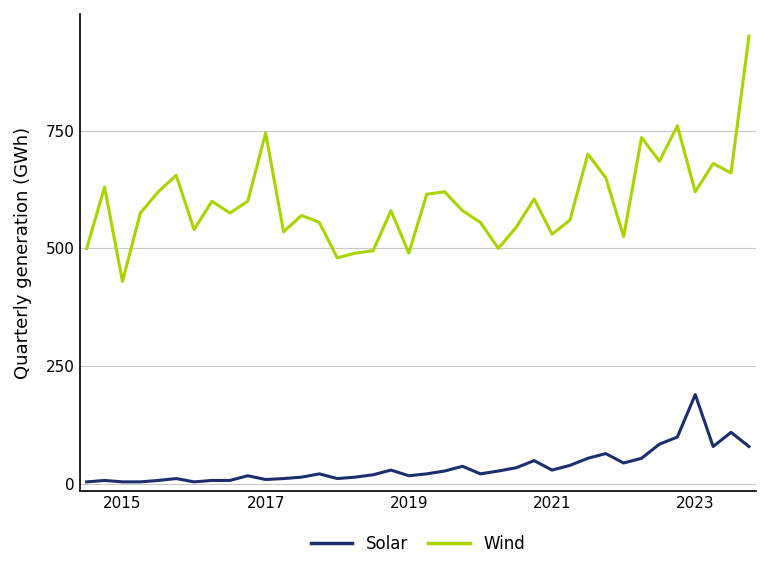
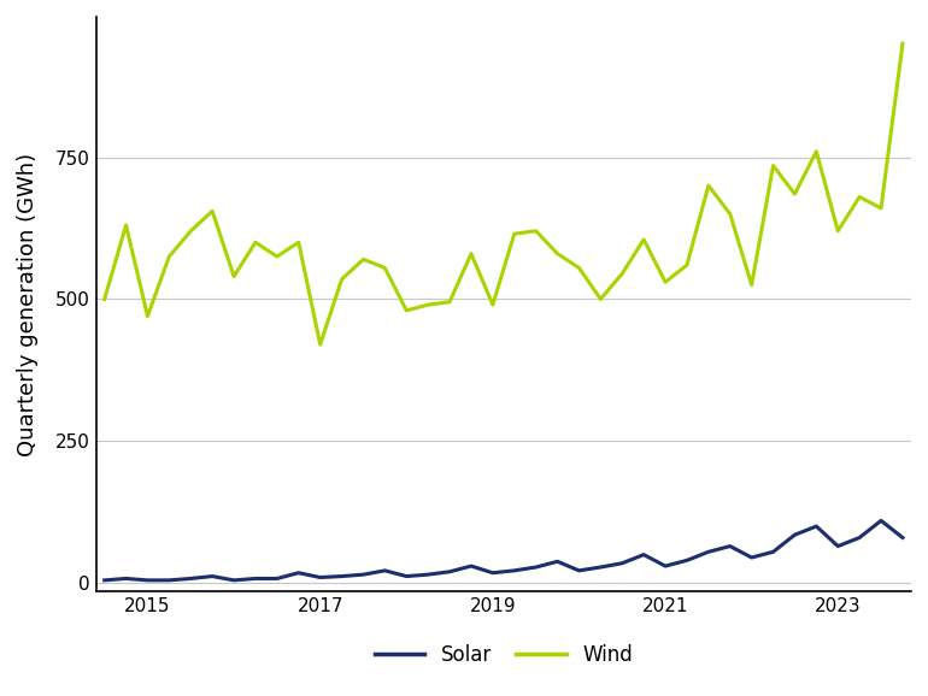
Wind/2015: 430 -> 470
Wind/2017: 745 -> 420
Solar/2023: 190 -> 65
